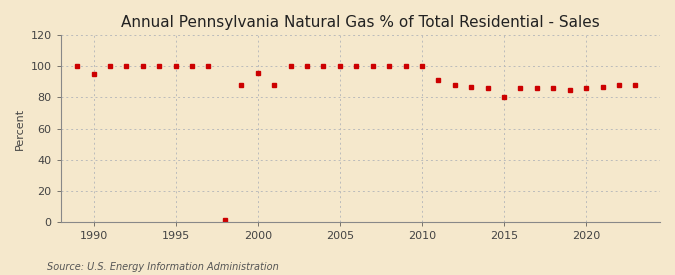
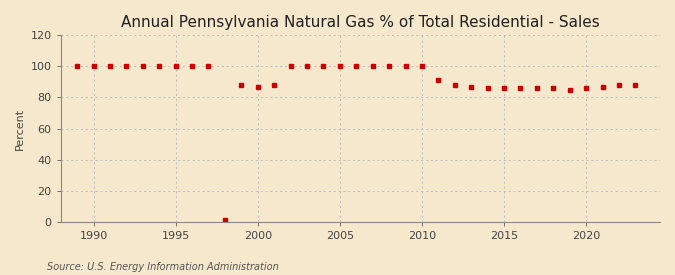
1990: 95 -> 100
2000: 96 -> 87
2015: 80 -> 86
